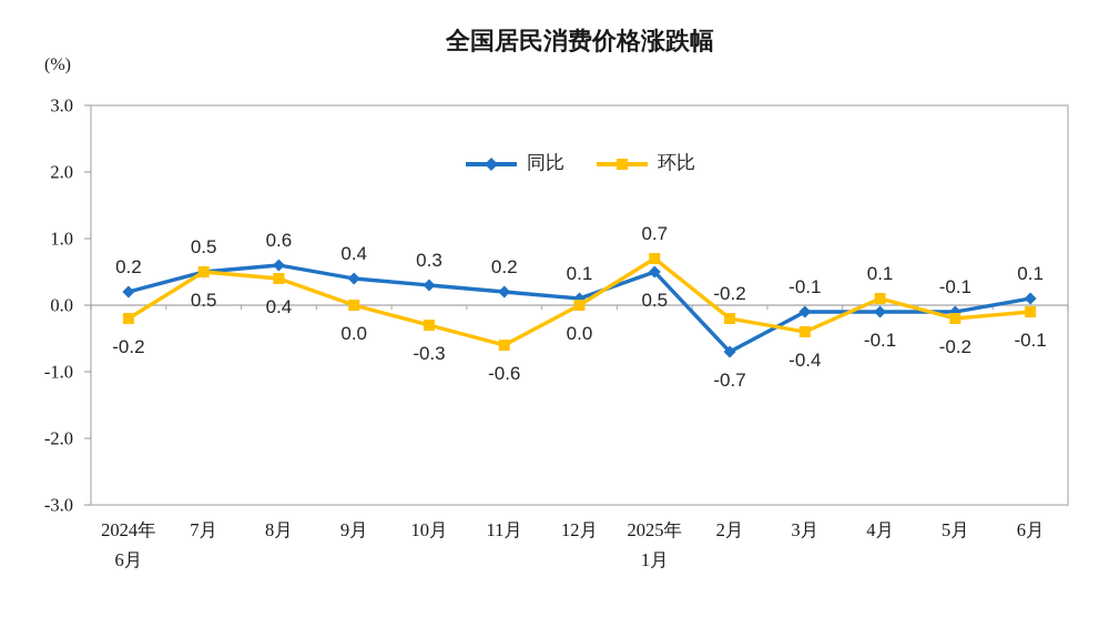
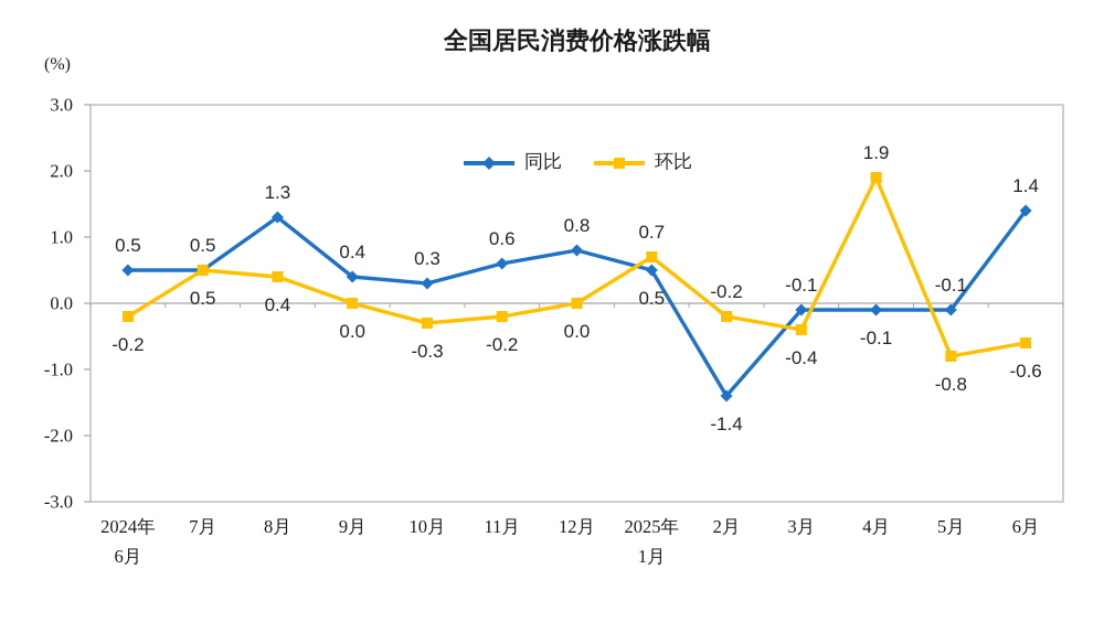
同比/2024年 6月: 0.2 -> 0.5
同比/8月: 0.6 -> 1.3
同比/11月: 0.2 -> 0.6
环比/11月: -0.6 -> -0.2
同比/12月: 0.1 -> 0.8
同比/2月: -0.7 -> -1.4
环比/4月: 0.1 -> 1.9
环比/5月: -0.2 -> -0.8
同比/6月: 0.1 -> 1.4
环比/6月: -0.1 -> -0.6
